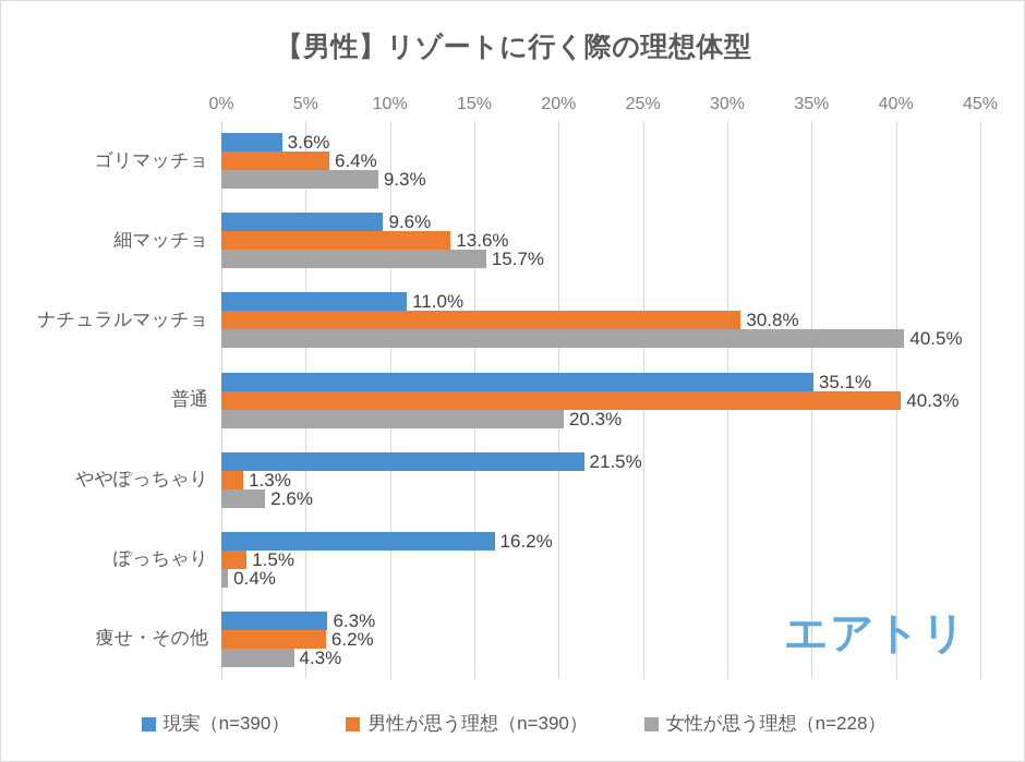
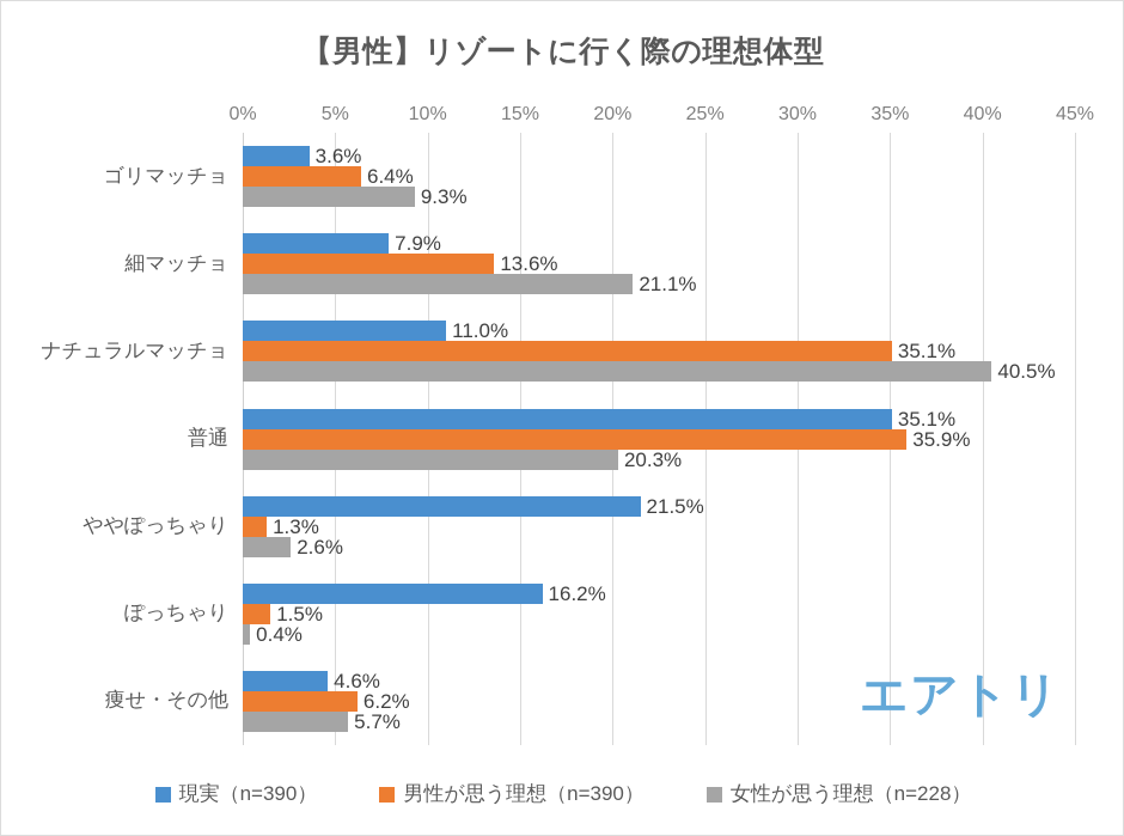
現実（n=390）/細マッチョ: 9.6% -> 7.9%
女性が思う理想（n=228）/細マッチョ: 15.7% -> 21.1%
男性が思う理想（n=390）/ナチュラルマッチョ: 30.8% -> 35.1%
男性が思う理想（n=390）/普通: 40.3% -> 35.9%
現実（n=390）/痩せ・その他: 6.3% -> 4.6%
女性が思う理想（n=228）/痩せ・その他: 4.3% -> 5.7%
